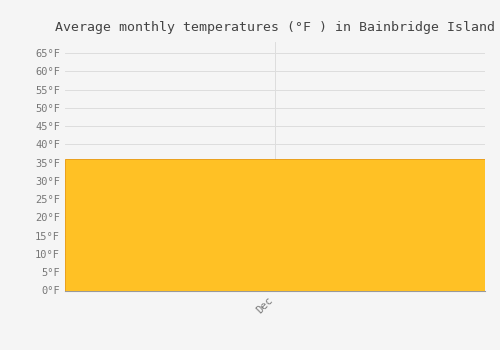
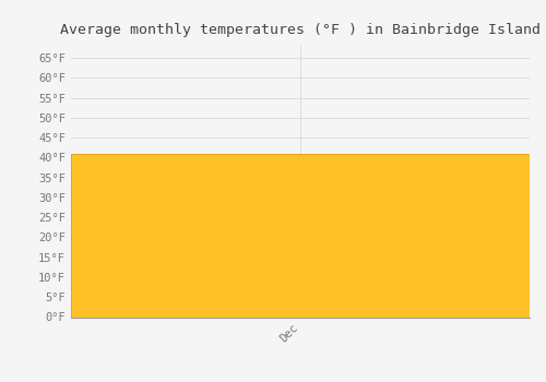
Dec: 36°F -> 41°F
